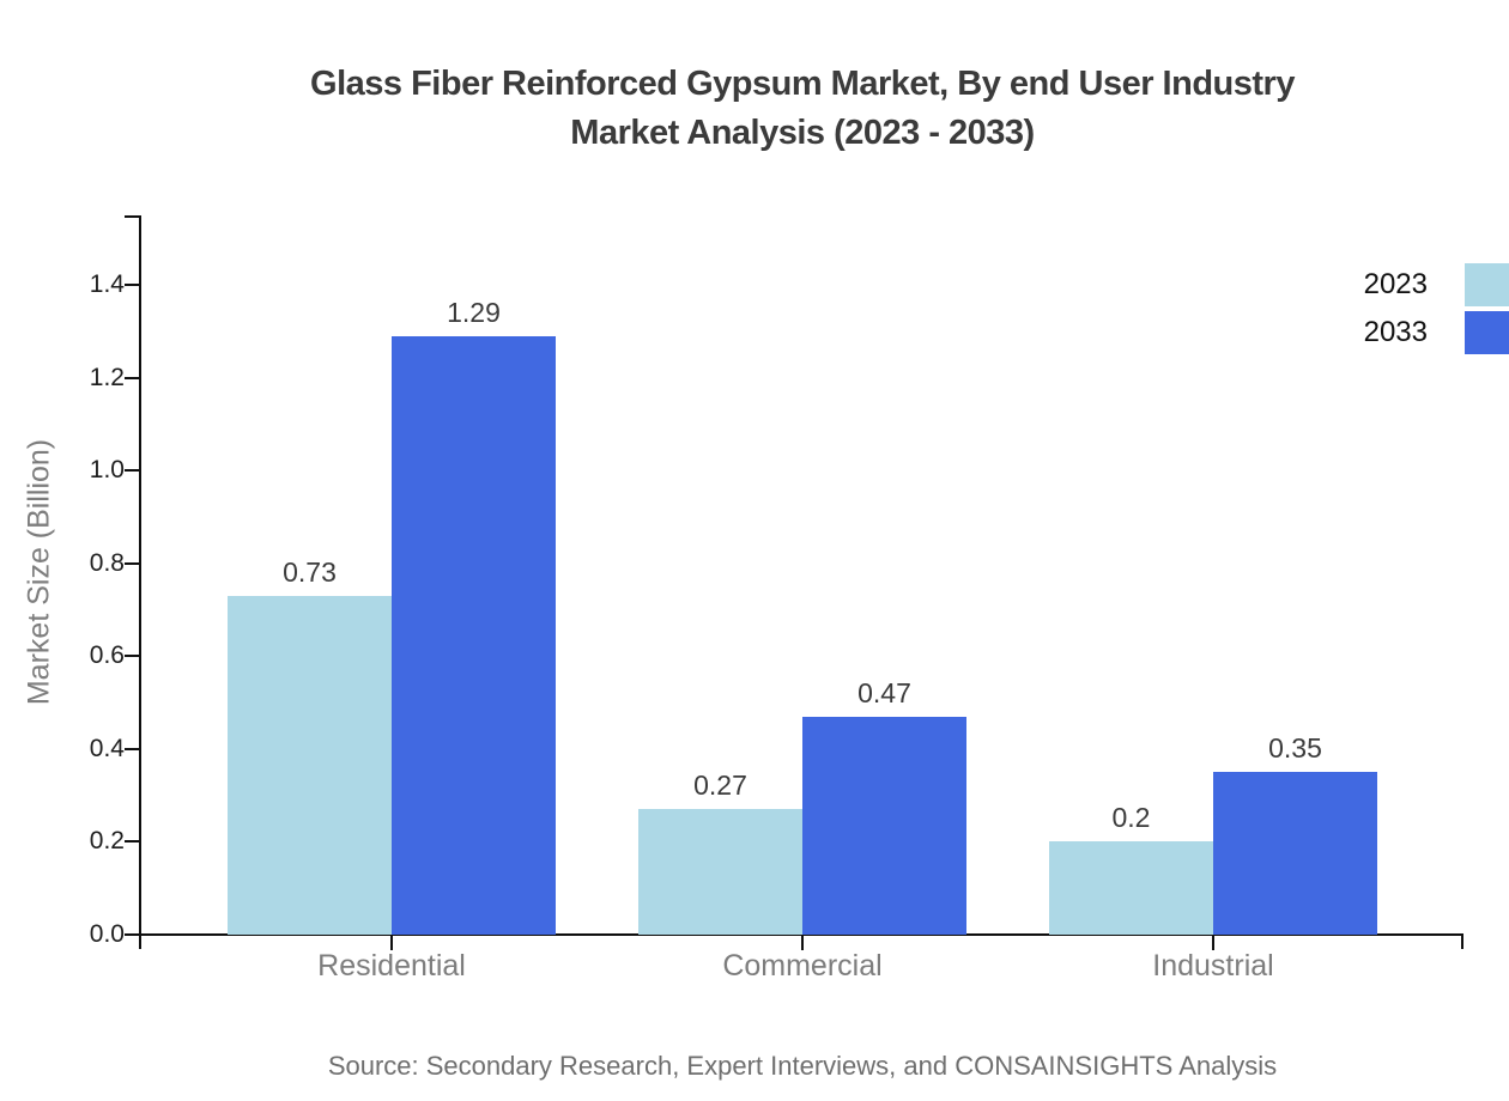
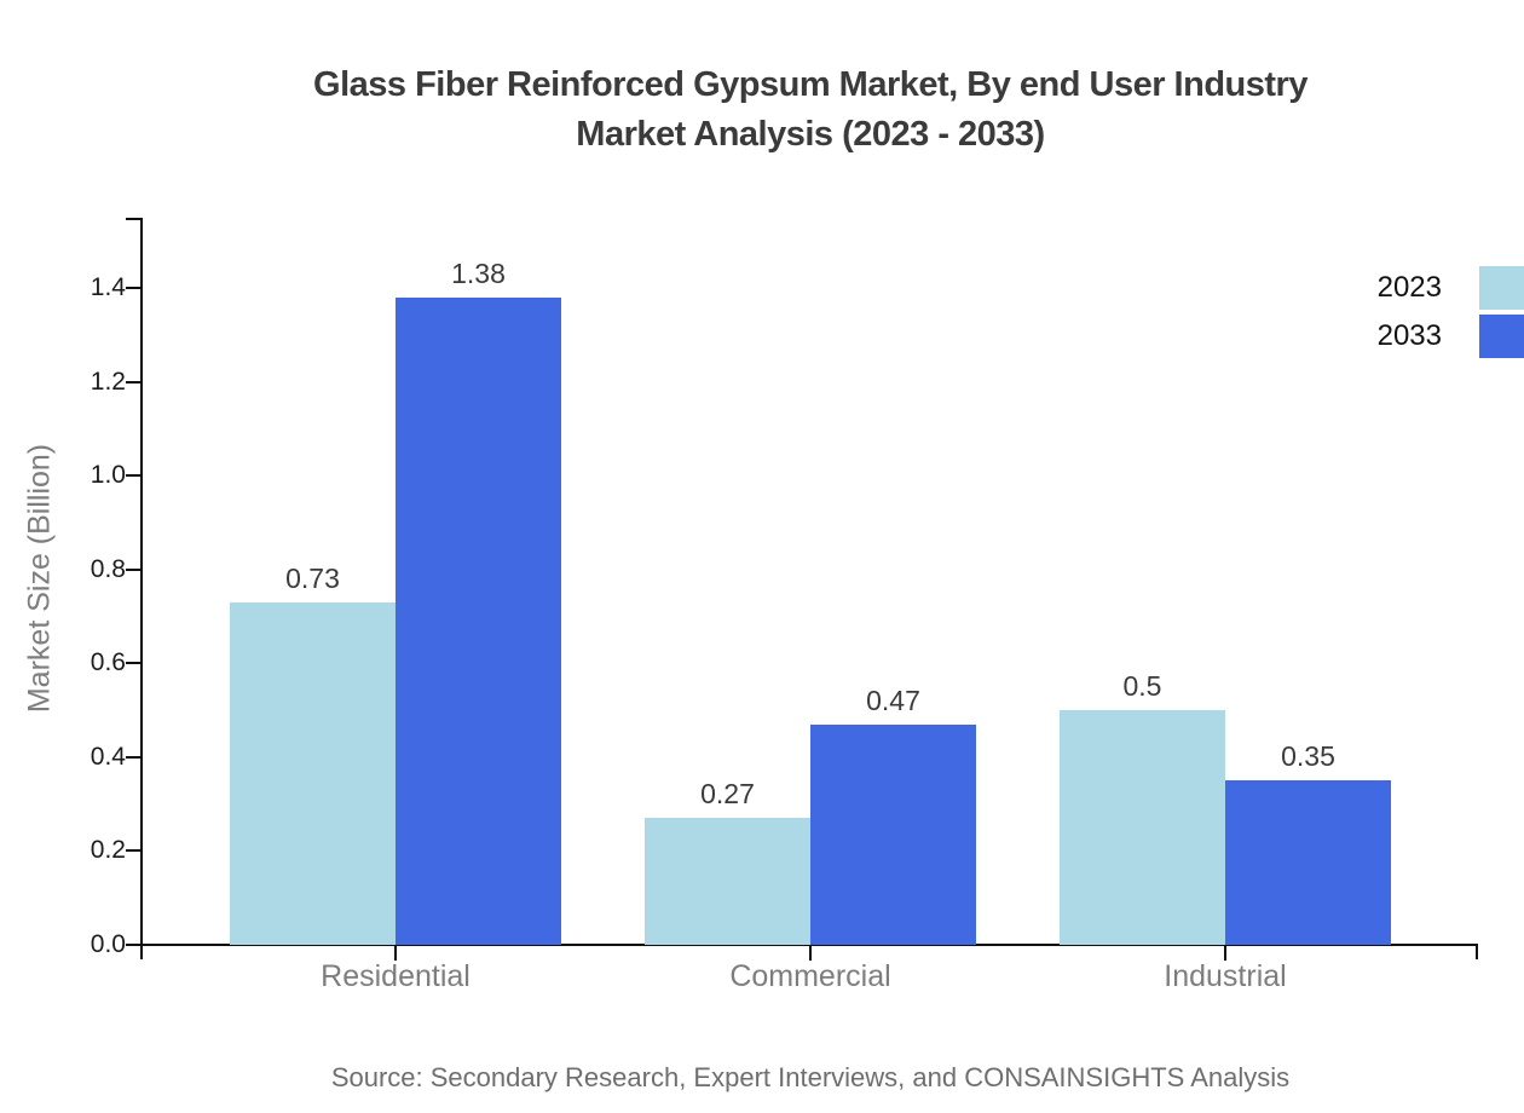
2033/Residential: 1.29 -> 1.38
2023/Industrial: 0.2 -> 0.5
